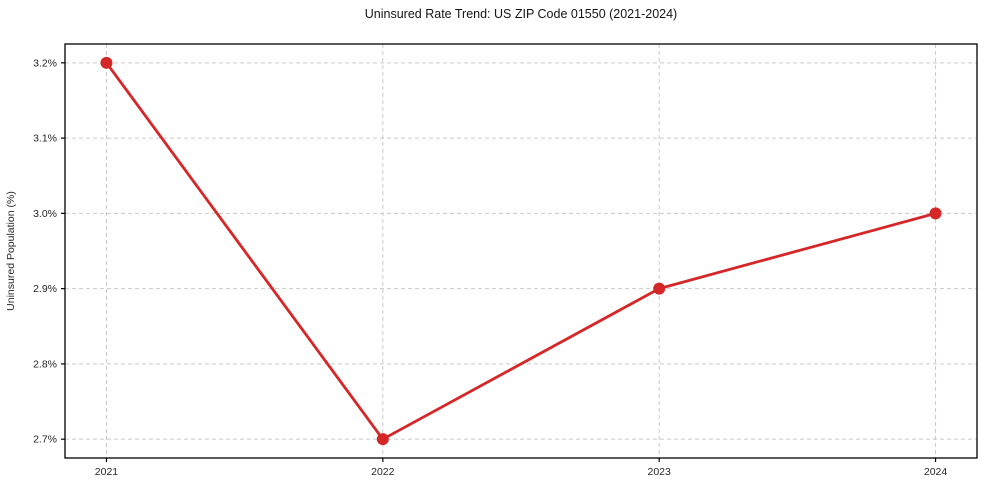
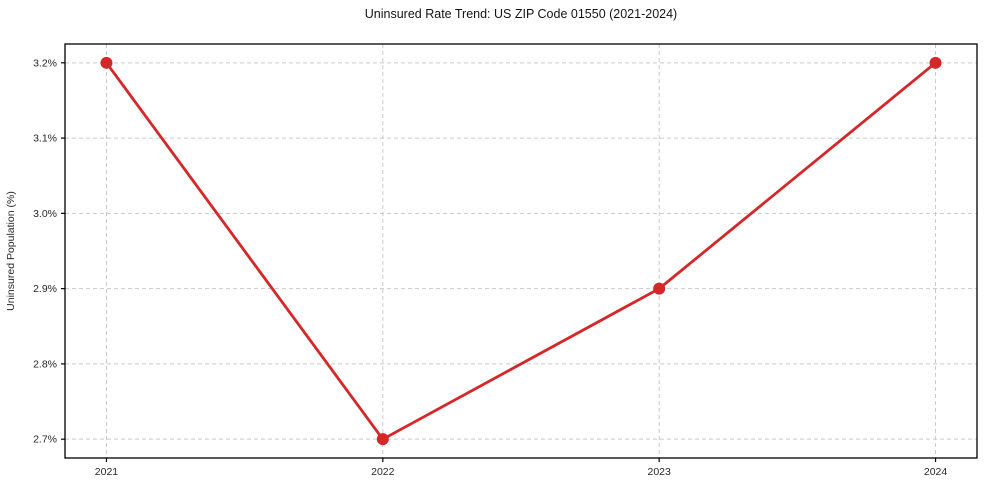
2024: 3.0% -> 3.2%
